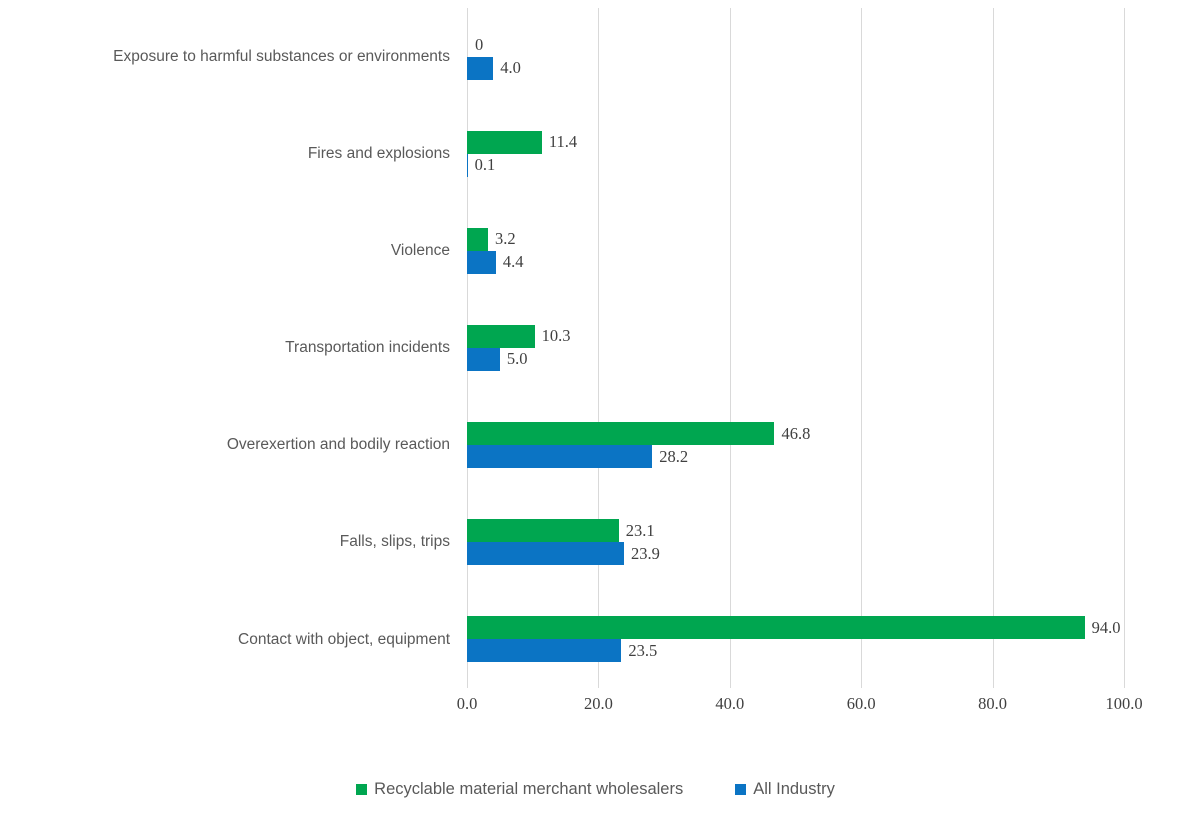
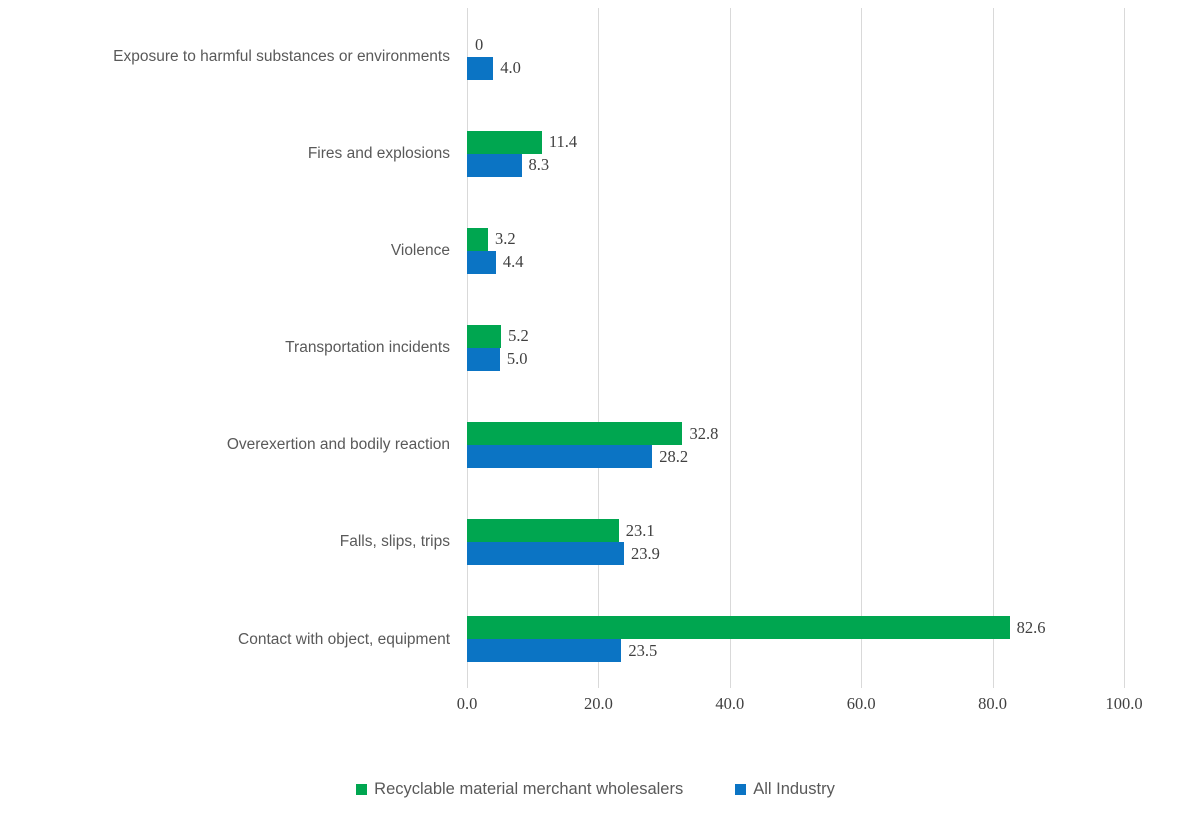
All Industry/Fires and explosions: 0.1 -> 8.3
Recyclable material merchant wholesalers/Transportation incidents: 10.3 -> 5.2
Recyclable material merchant wholesalers/Overexertion and bodily reaction: 46.8 -> 32.8
Recyclable material merchant wholesalers/Contact with object, equipment: 94.0 -> 82.6
